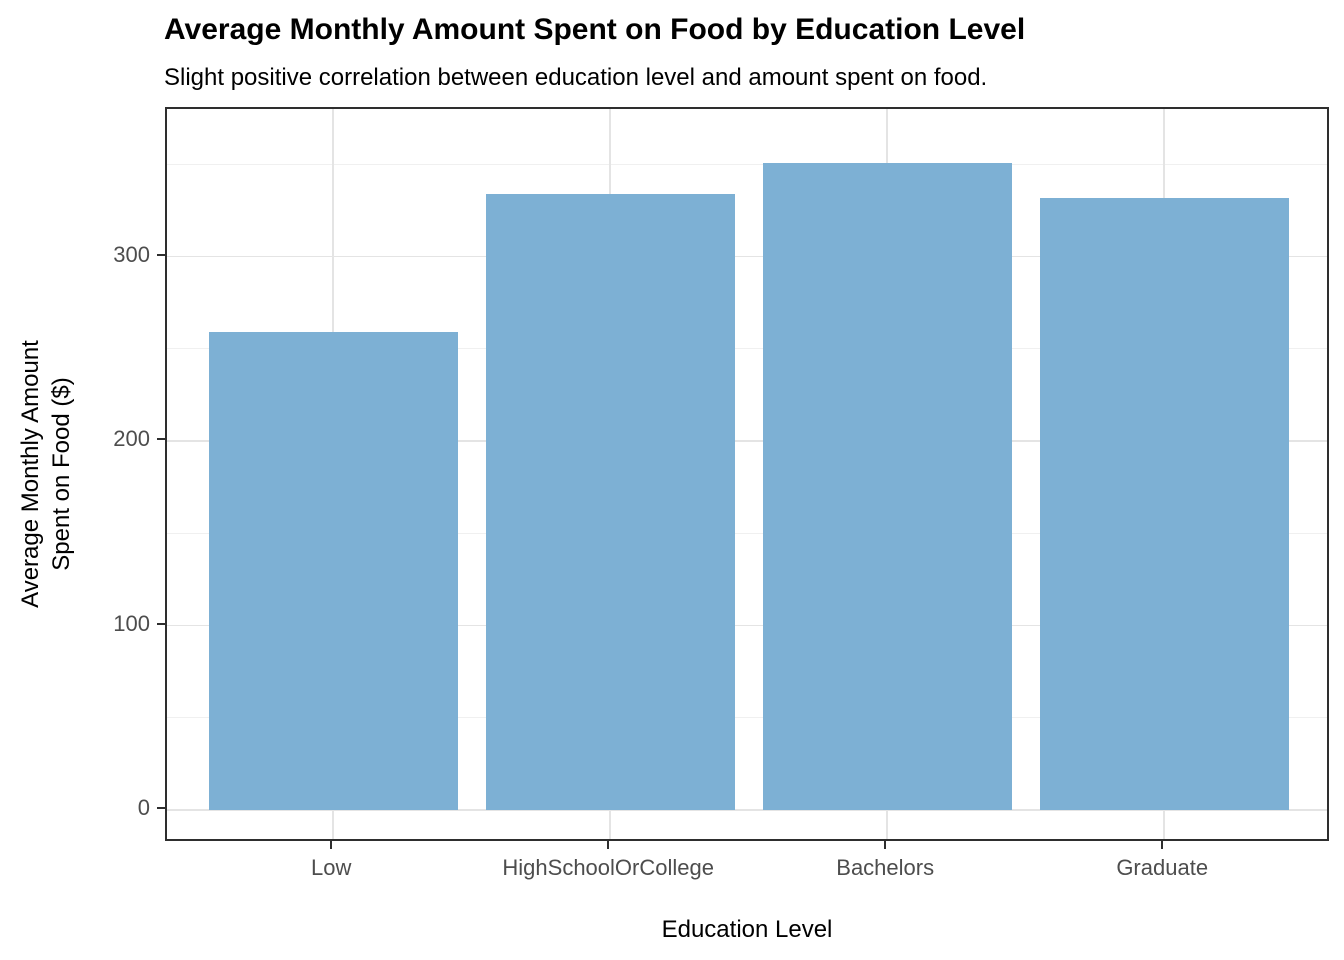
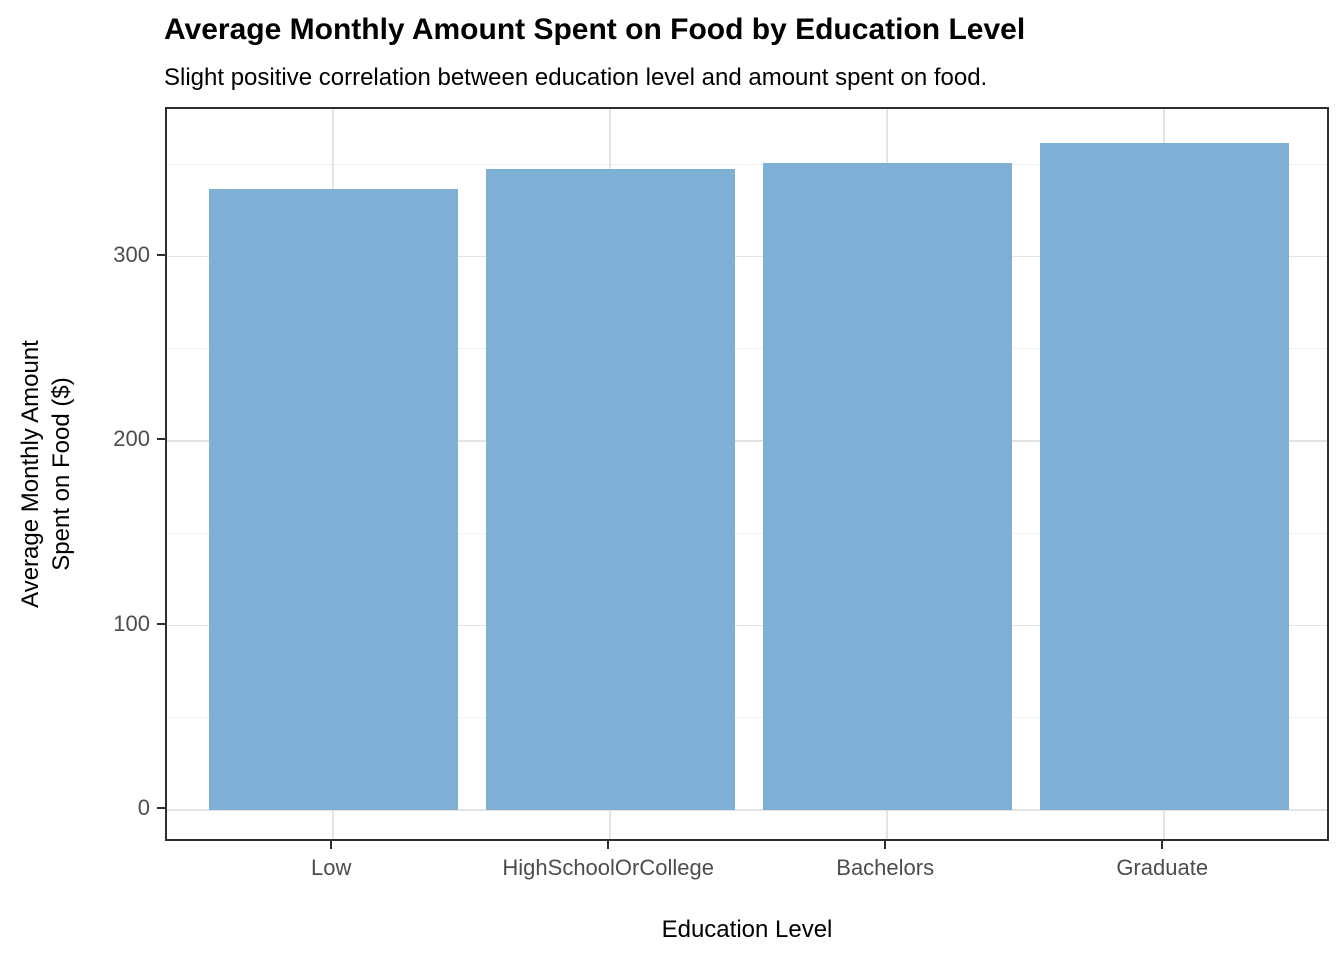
Low: 259 -> 336
HighSchoolOrCollege: 334 -> 348
Graduate: 332 -> 361
